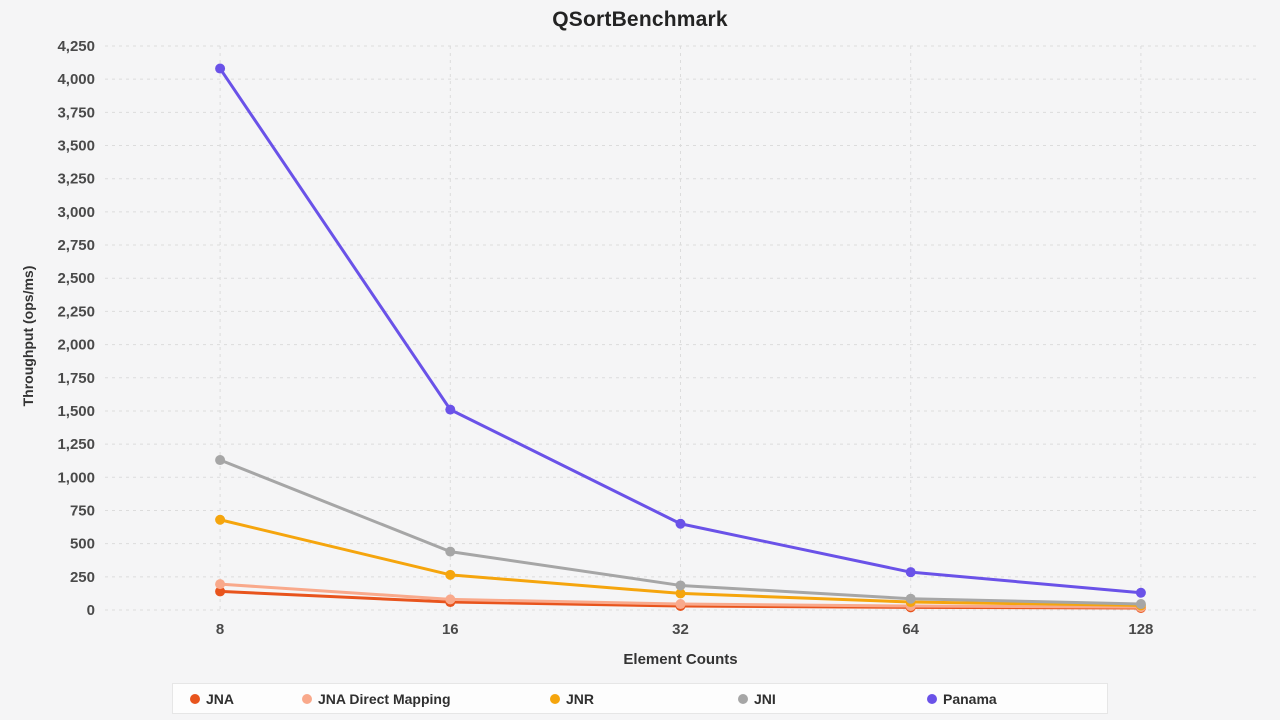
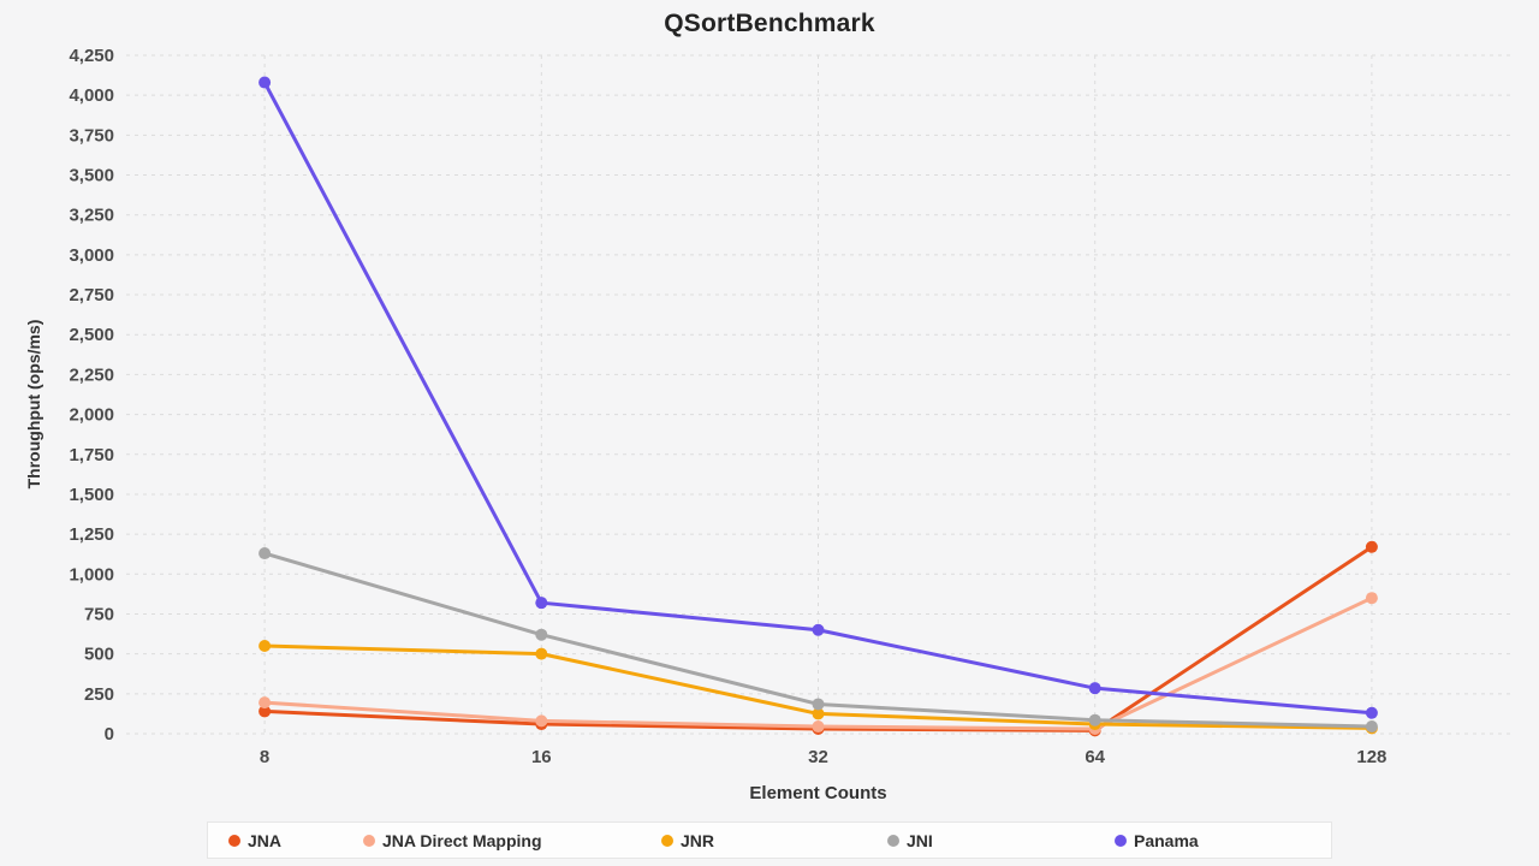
JNR/8: 680 -> 550
JNR/16: 260 -> 500
JNI/16: 440 -> 620
Panama/16: 1510 -> 820
JNA/128: 20 -> 1170
JNA Direct Mapping/128: 20 -> 850
